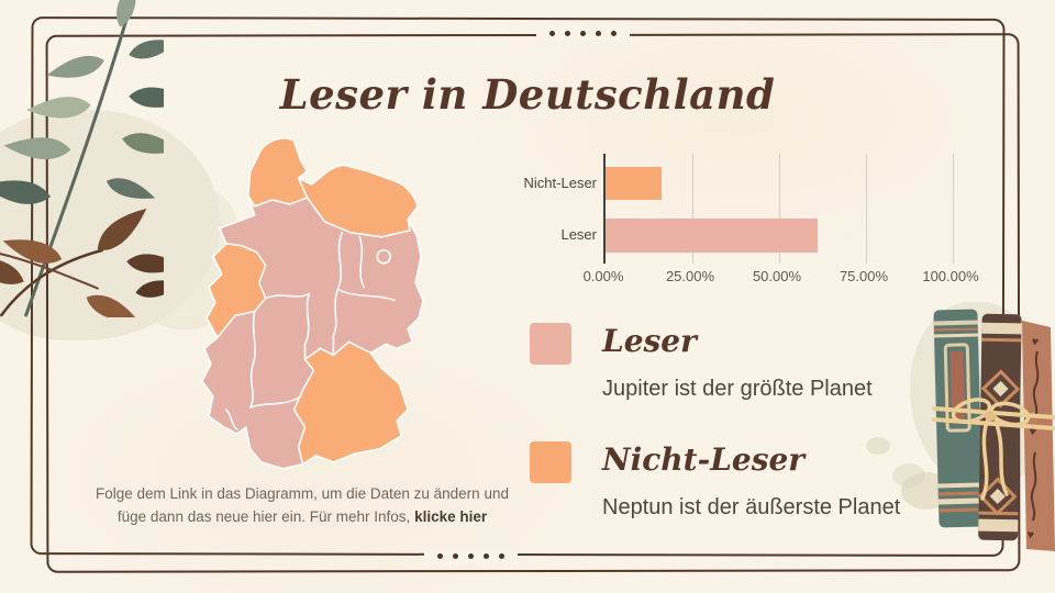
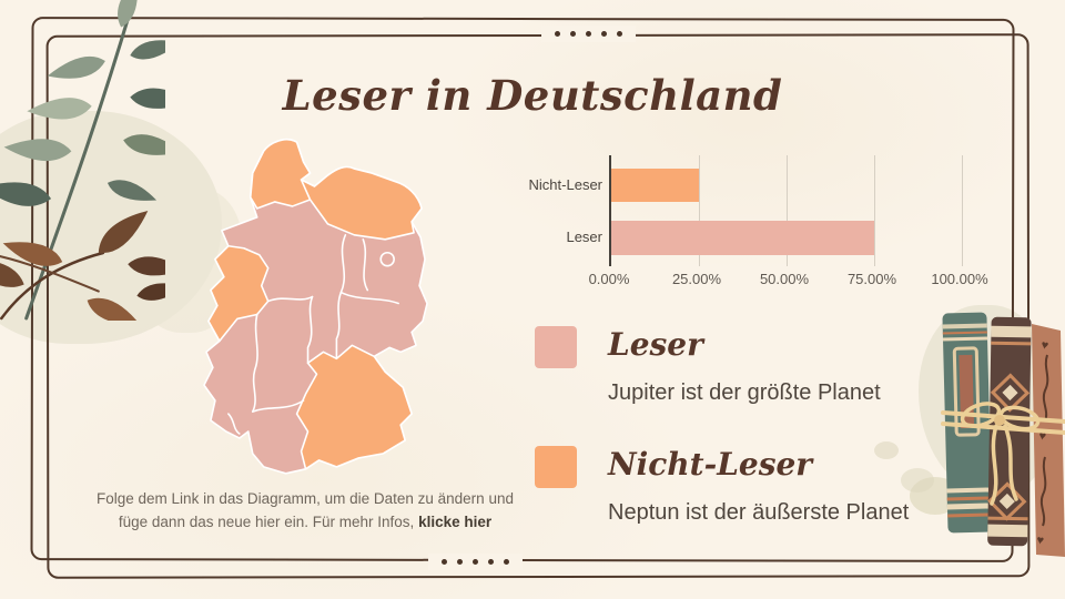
Nicht-Leser: 16% -> 25%
Leser: 61% -> 75%
